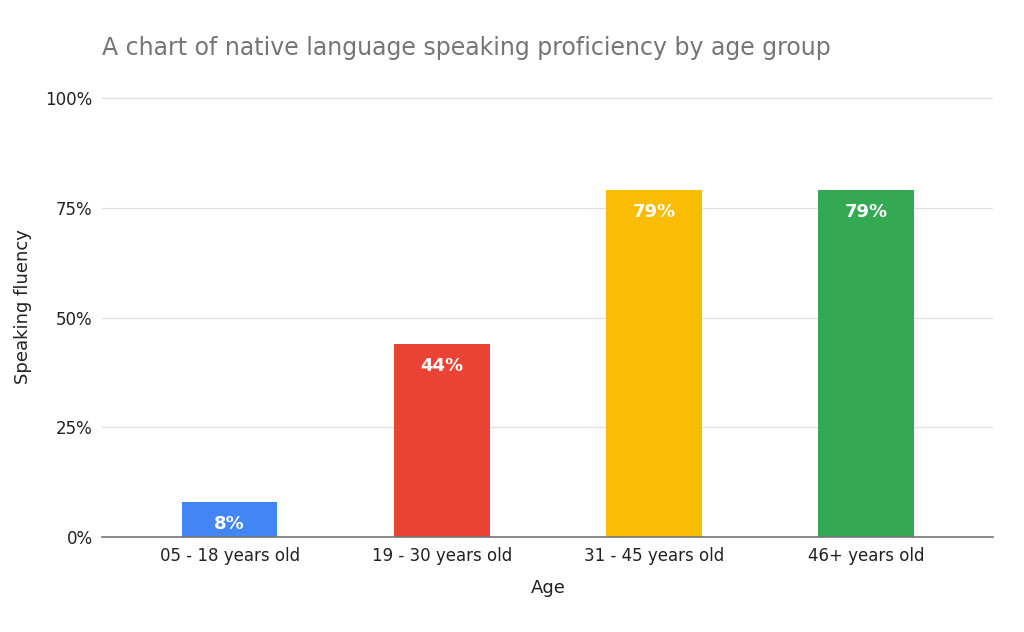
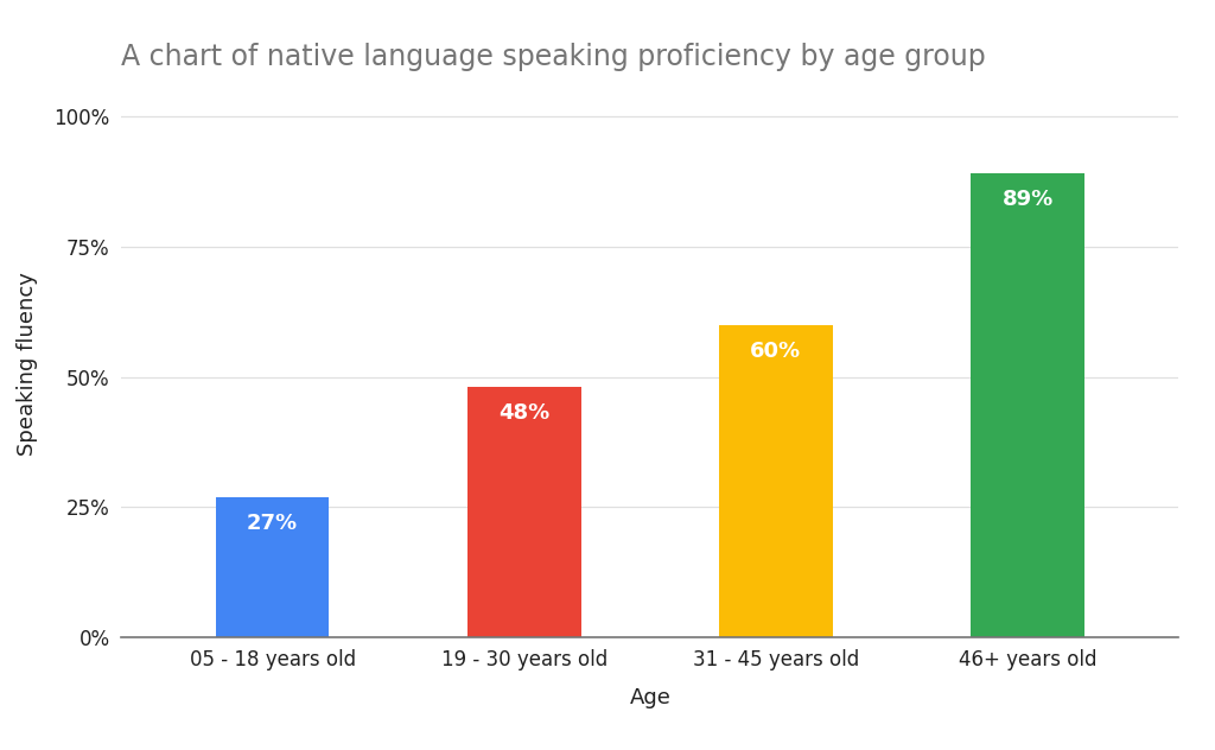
05 - 18 years old: 8% -> 27%
19 - 30 years old: 44% -> 48%
31 - 45 years old: 79% -> 60%
46+ years old: 79% -> 89%
